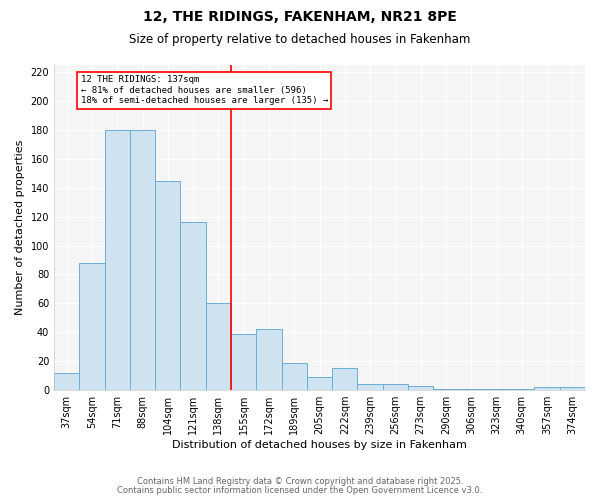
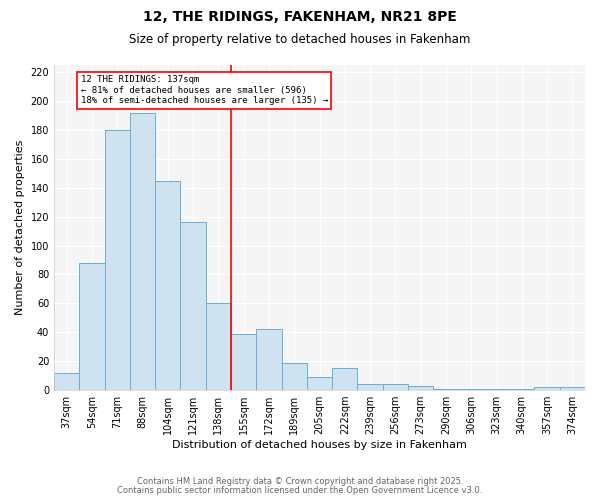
88sqm: 180 -> 192
